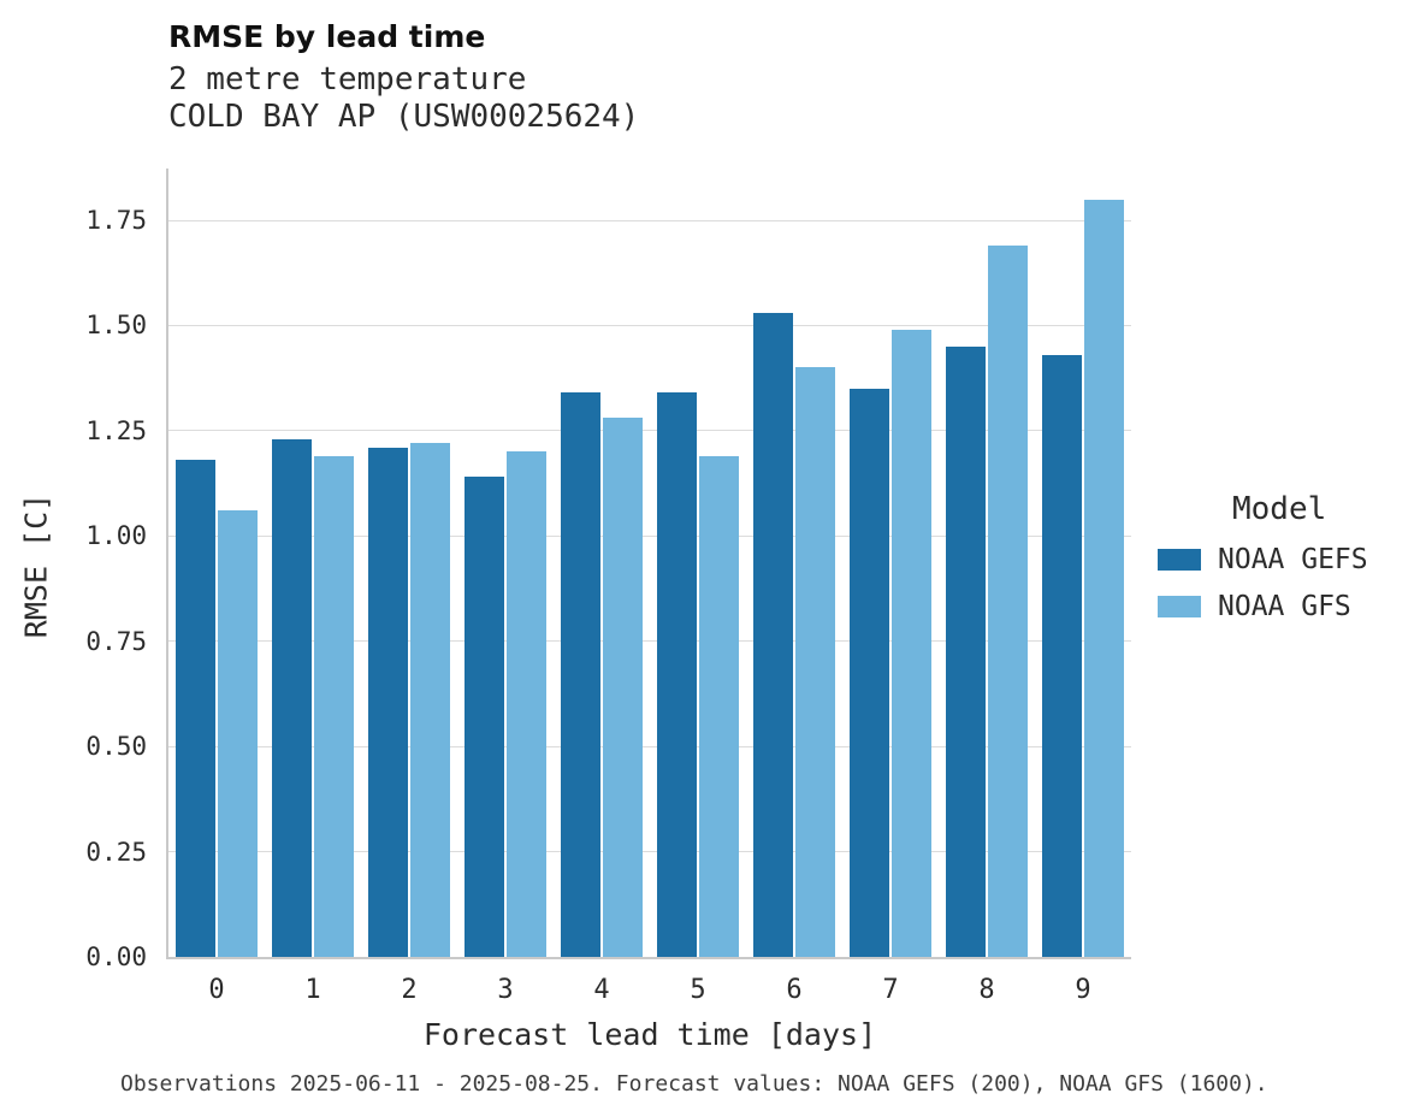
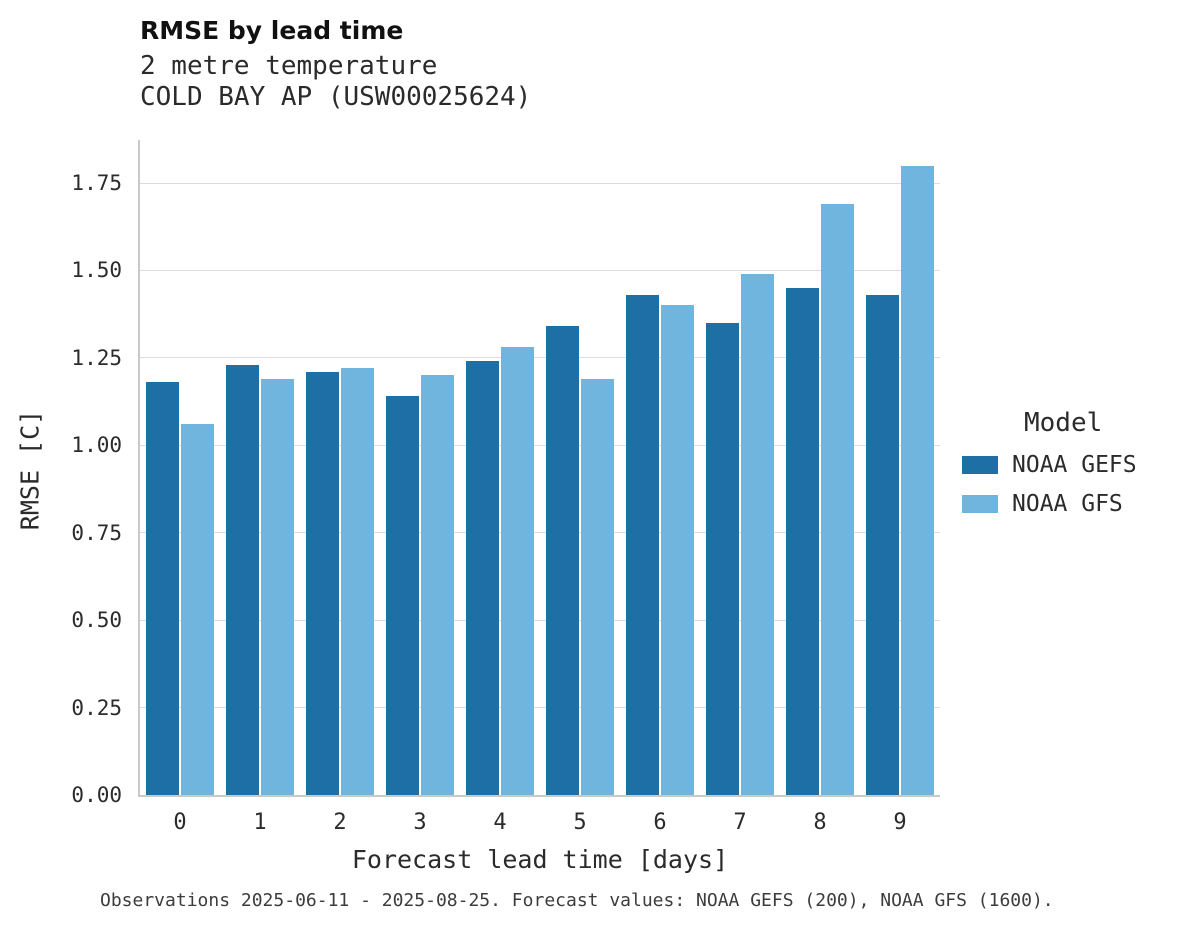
NOAA GEFS/4: 1.34 -> 1.24
NOAA GEFS/6: 1.53 -> 1.43
